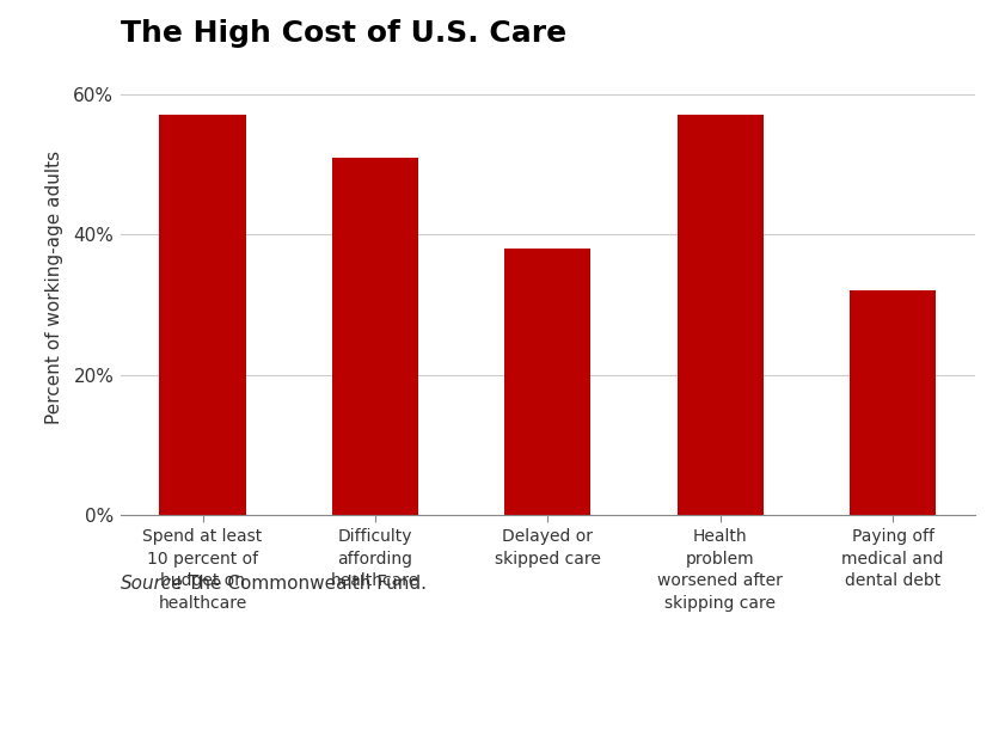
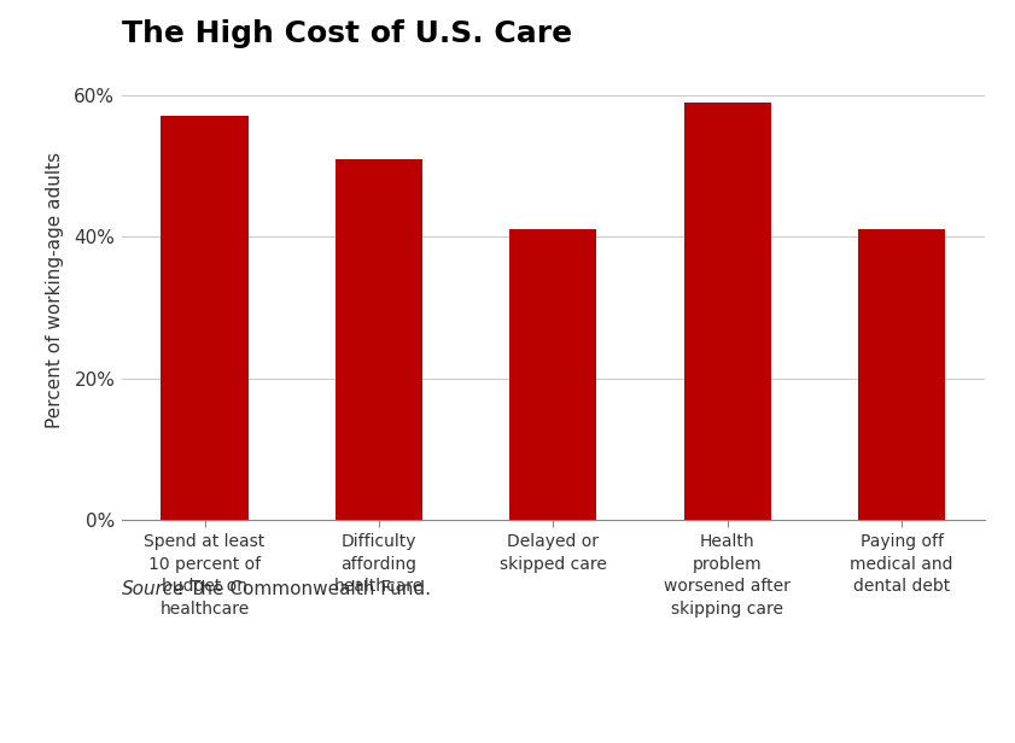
Delayed or skipped care: 38% -> 41%
Health problem worsened after skipping care: 57% -> 59%
Paying off medical and dental debt: 32% -> 41%
